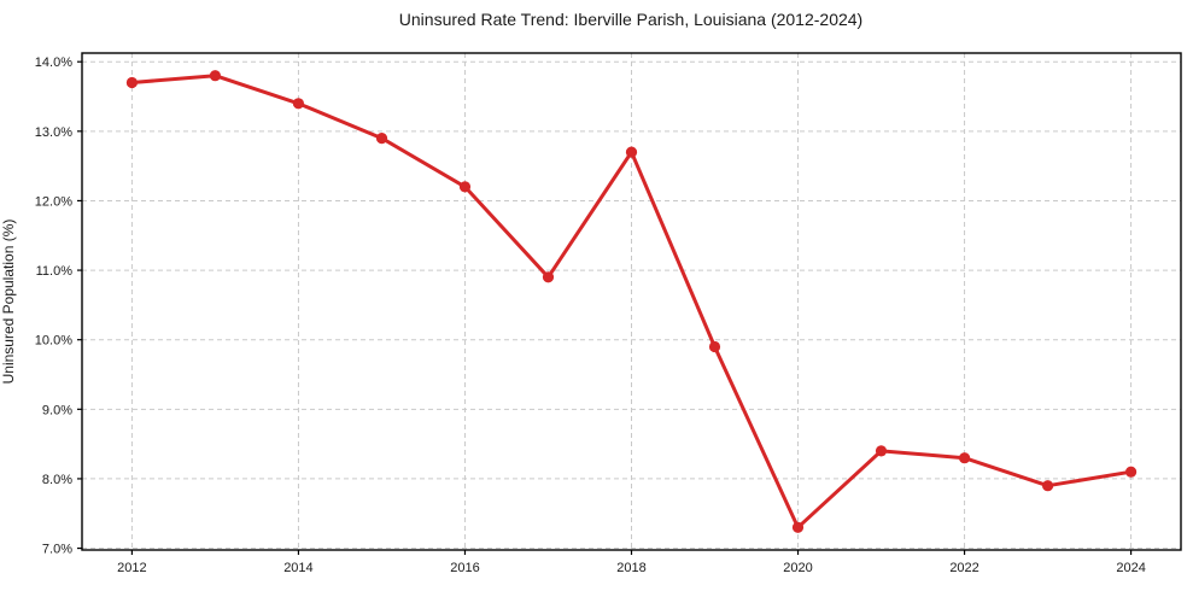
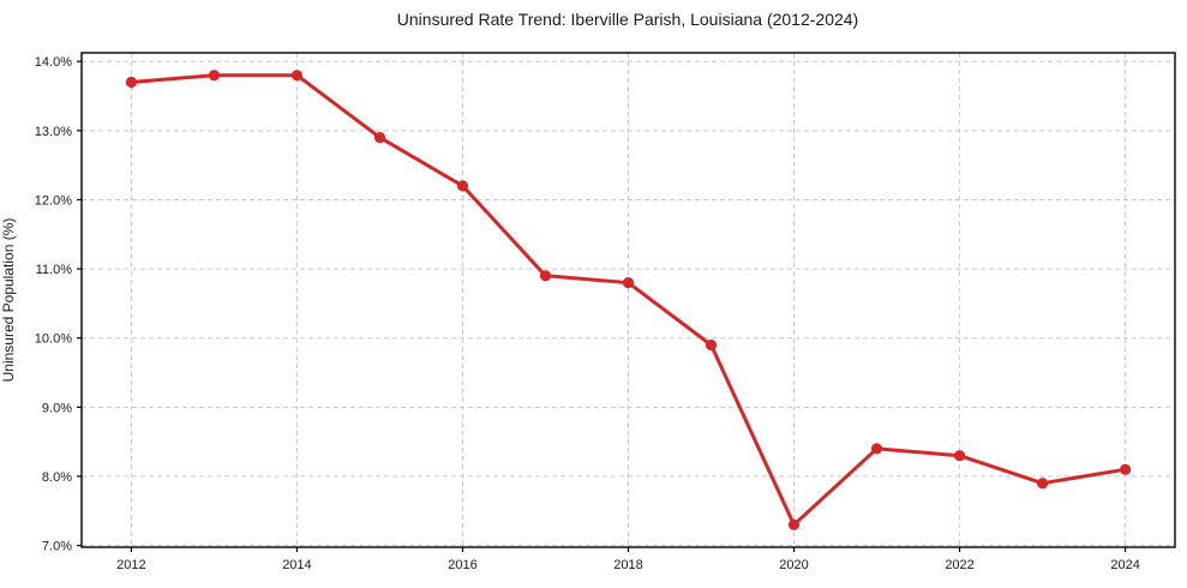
2014: 13.4% -> 13.8%
2018: 12.7% -> 10.8%
